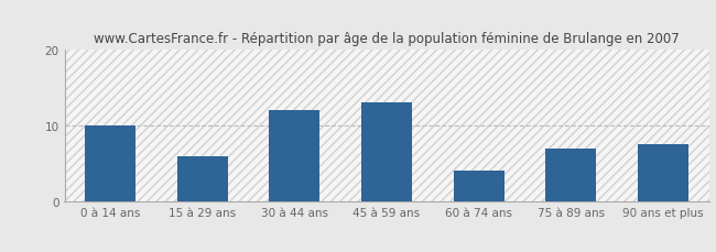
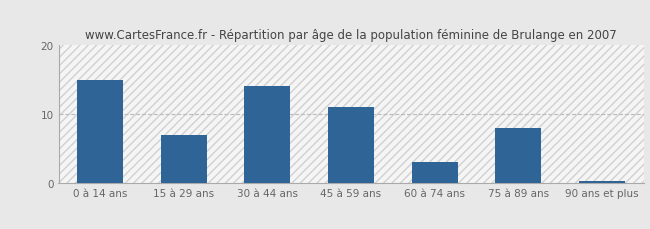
0 à 14 ans: 10.0 -> 15.0
15 à 29 ans: 6.0 -> 7.0
30 à 44 ans: 12.0 -> 14.0
45 à 59 ans: 13.0 -> 11.0
60 à 74 ans: 4.0 -> 3.0
75 à 89 ans: 7.0 -> 8.0
90 ans et plus: 7.6 -> 0.3
